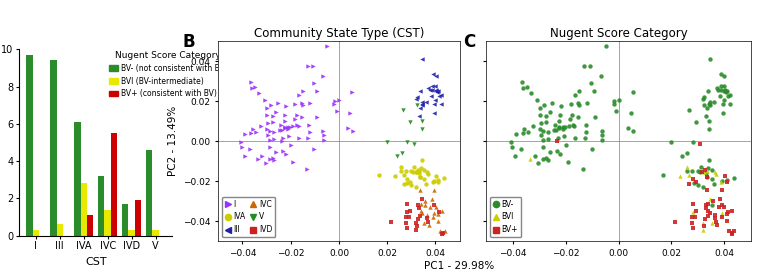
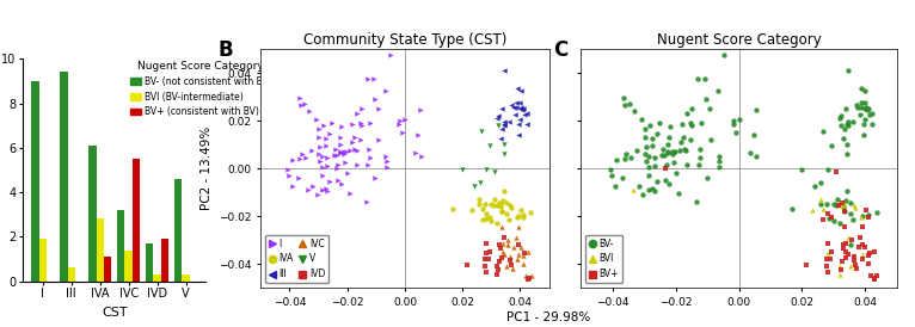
BV- (not consistent with BV)/I: 9.7 -> 9.0
BVI (BV-intermediate)/I: 0.3 -> 1.9
